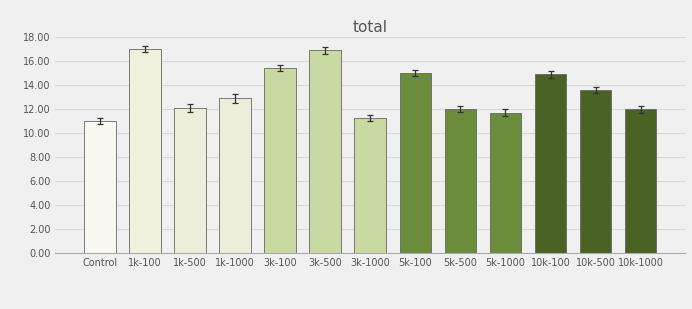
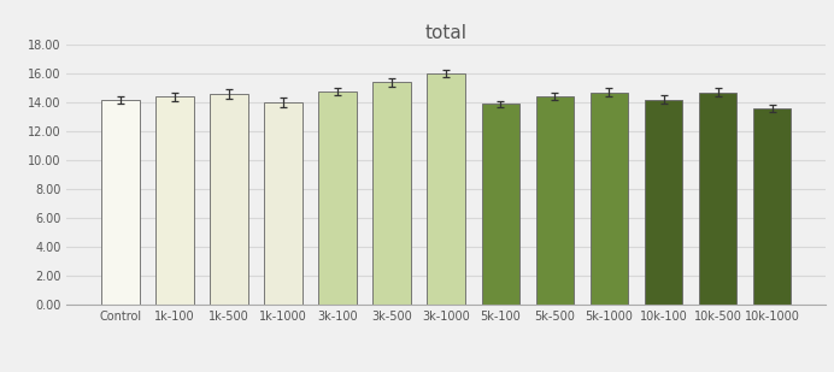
Control: 11.0 -> 14.2
1k-100: 17.0 -> 14.4
1k-500: 12.1 -> 14.6
1k-1000: 12.9 -> 14.0
3k-100: 15.4 -> 14.8
3k-500: 16.9 -> 15.4
3k-1000: 11.3 -> 16.0
5k-100: 15.0 -> 13.9
5k-500: 12.0 -> 14.4
5k-1000: 11.7 -> 14.7
10k-100: 14.9 -> 14.2
10k-500: 13.6 -> 14.7
10k-1000: 12.0 -> 13.6
